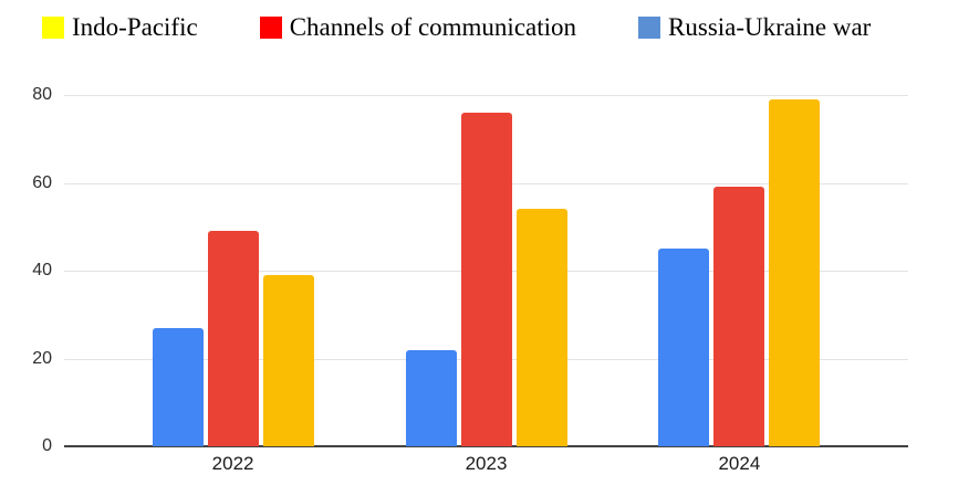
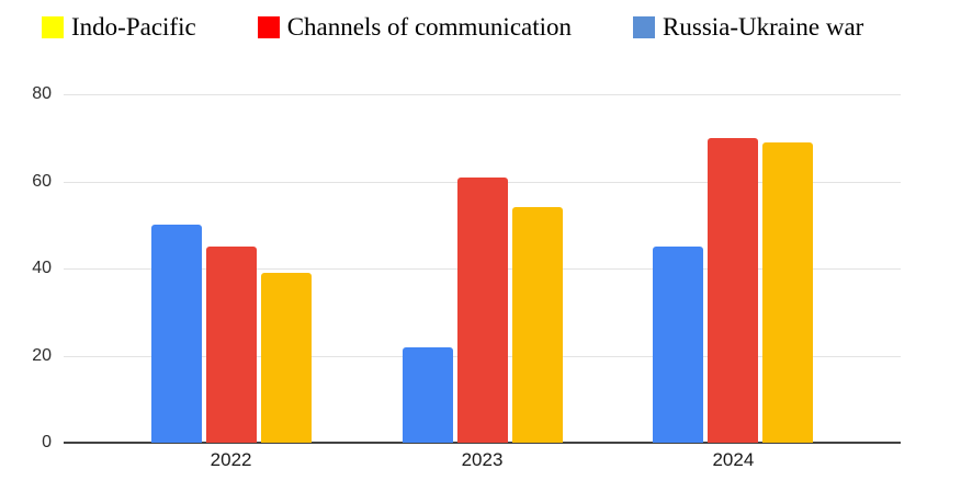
Russia-Ukraine war/2022: 27 -> 50
Channels of communication/2022: 49 -> 45
Channels of communication/2023: 76 -> 61
Channels of communication/2024: 59 -> 70
Indo-Pacific/2024: 79 -> 69
